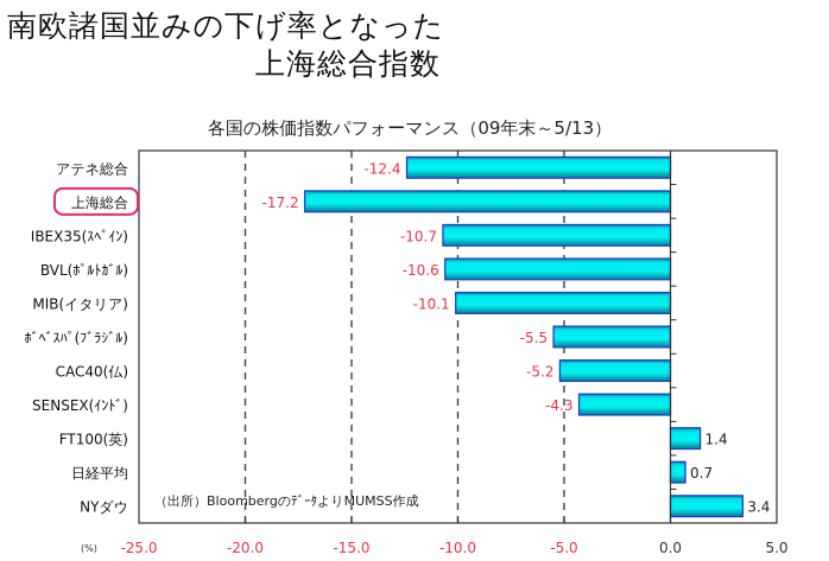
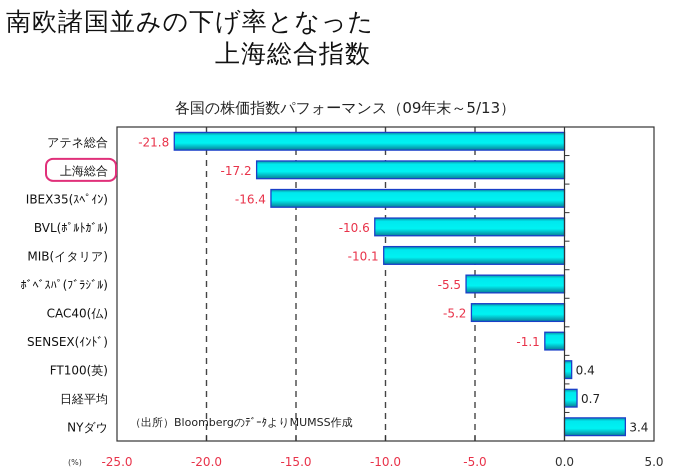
アテネ総合: -12.4 -> -21.8
IBEX35(ｽﾍﾟｲﾝ): -10.7 -> -16.4
SENSEX(ｲﾝﾄﾞ): -4.3 -> -1.1
FT100(英): 1.4 -> 0.4
